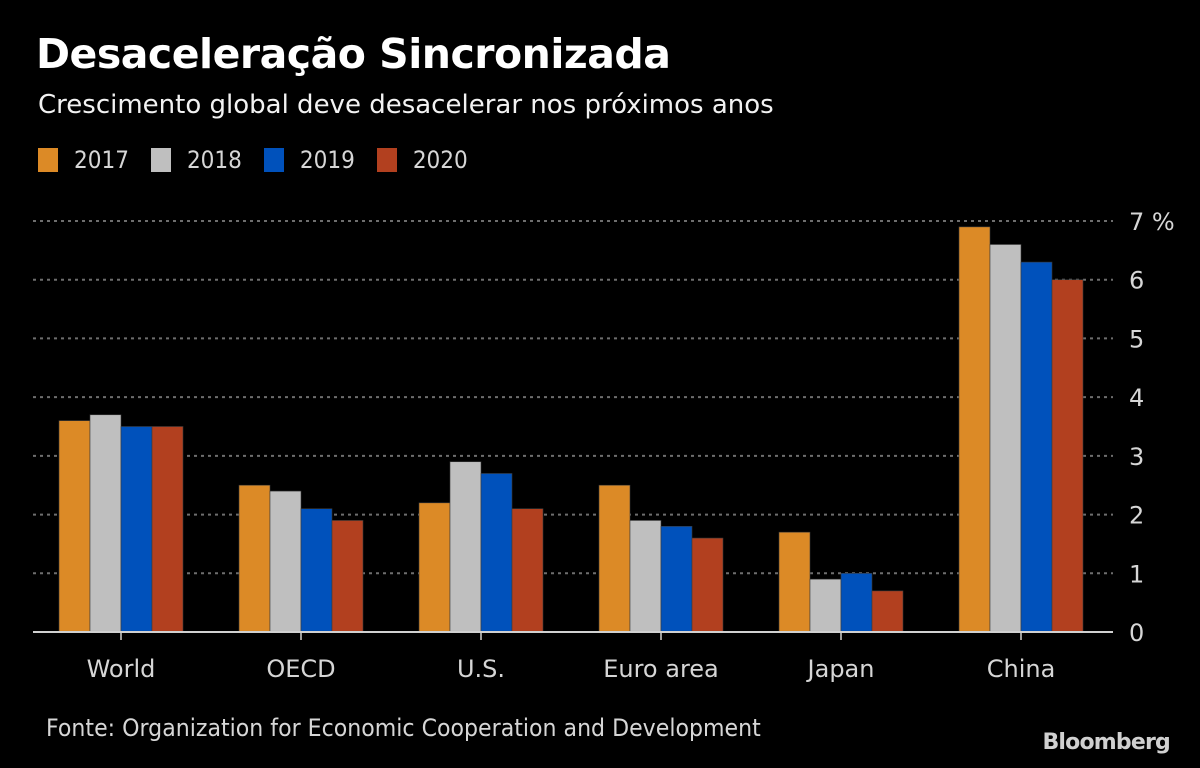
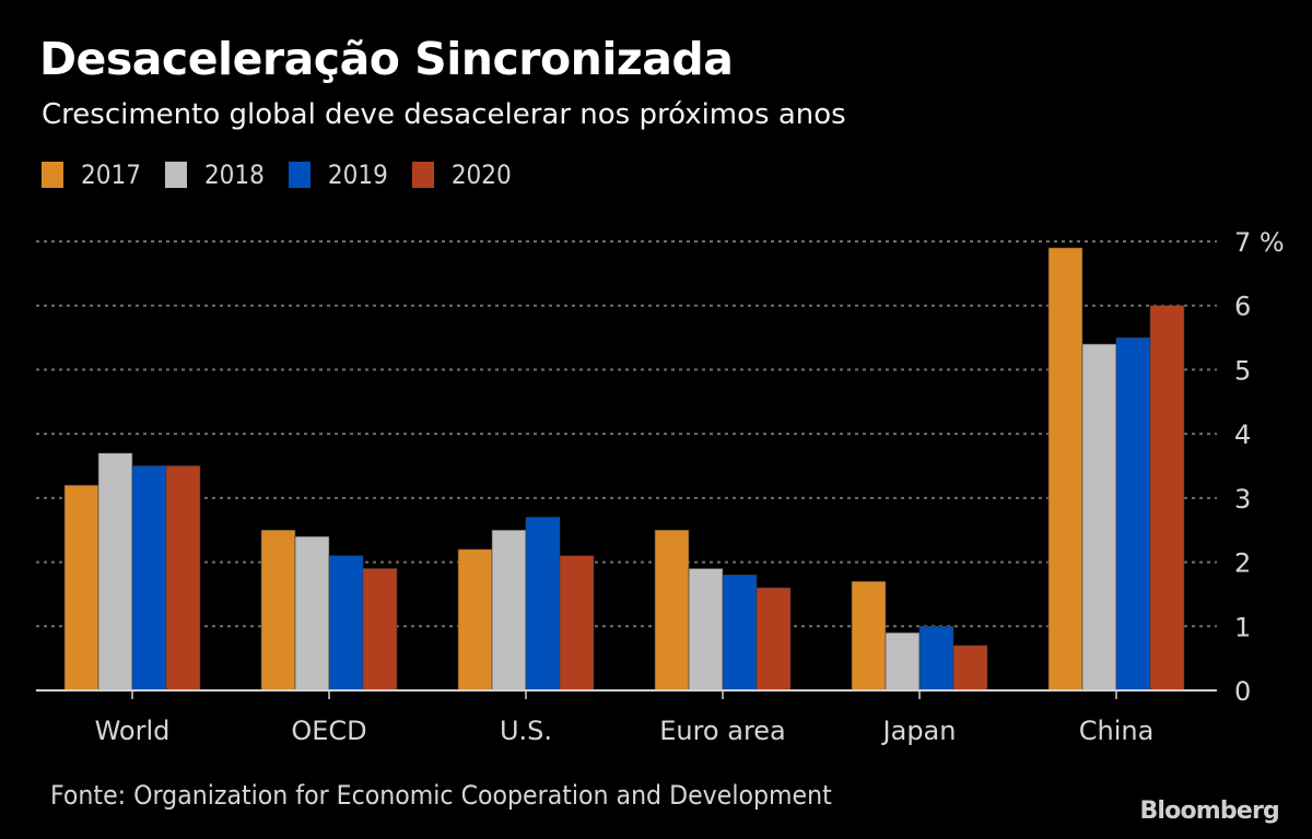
2017/World: 3.6% -> 3.2%
2018/U.S.: 2.9% -> 2.5%
2018/China: 6.6% -> 5.4%
2019/China: 6.3% -> 5.5%
